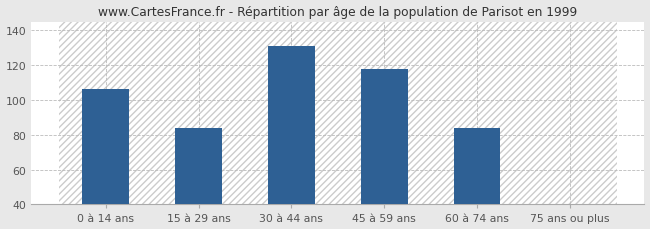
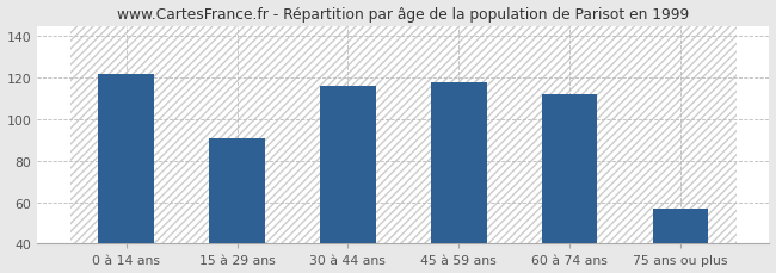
0 à 14 ans: 106 -> 122
15 à 29 ans: 84 -> 91
30 à 44 ans: 131 -> 116
60 à 74 ans: 84 -> 112
75 ans ou plus: 40 -> 57
